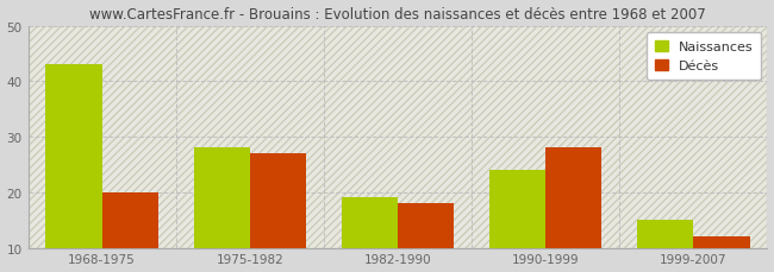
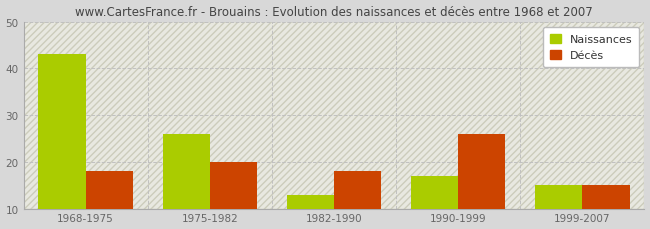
Décès/1968-1975: 20 -> 18
Naissances/1975-1982: 28 -> 26
Décès/1975-1982: 27 -> 20
Naissances/1982-1990: 19 -> 13
Naissances/1990-1999: 24 -> 17
Décès/1990-1999: 28 -> 26
Décès/1999-2007: 12 -> 15
